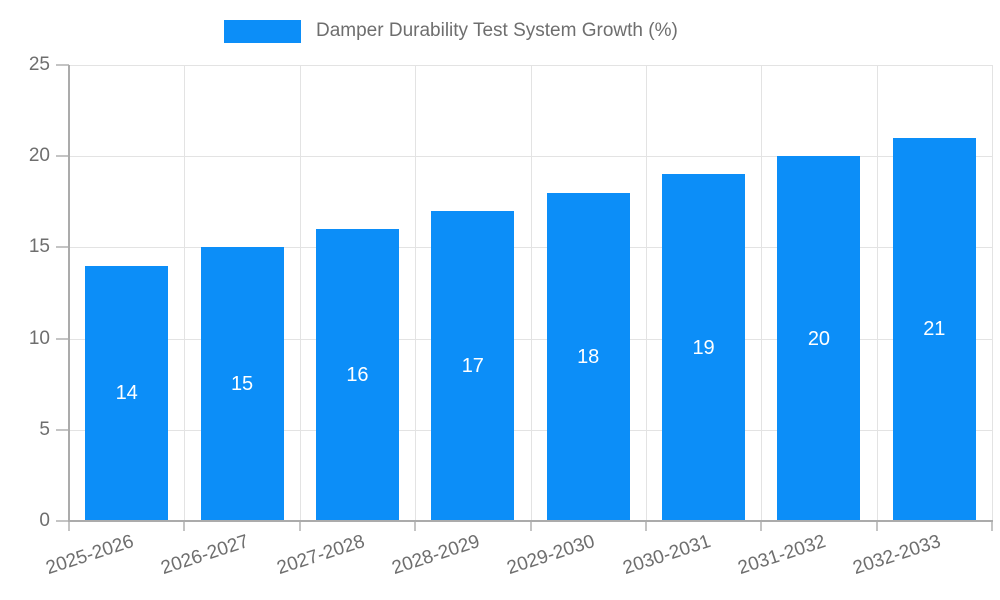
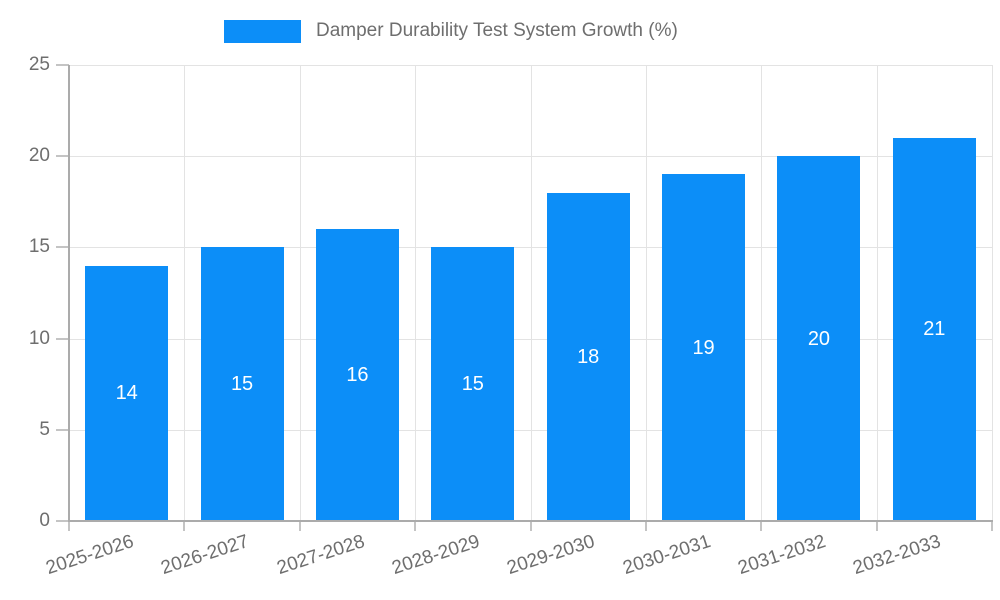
2028-2029: 17 -> 15
